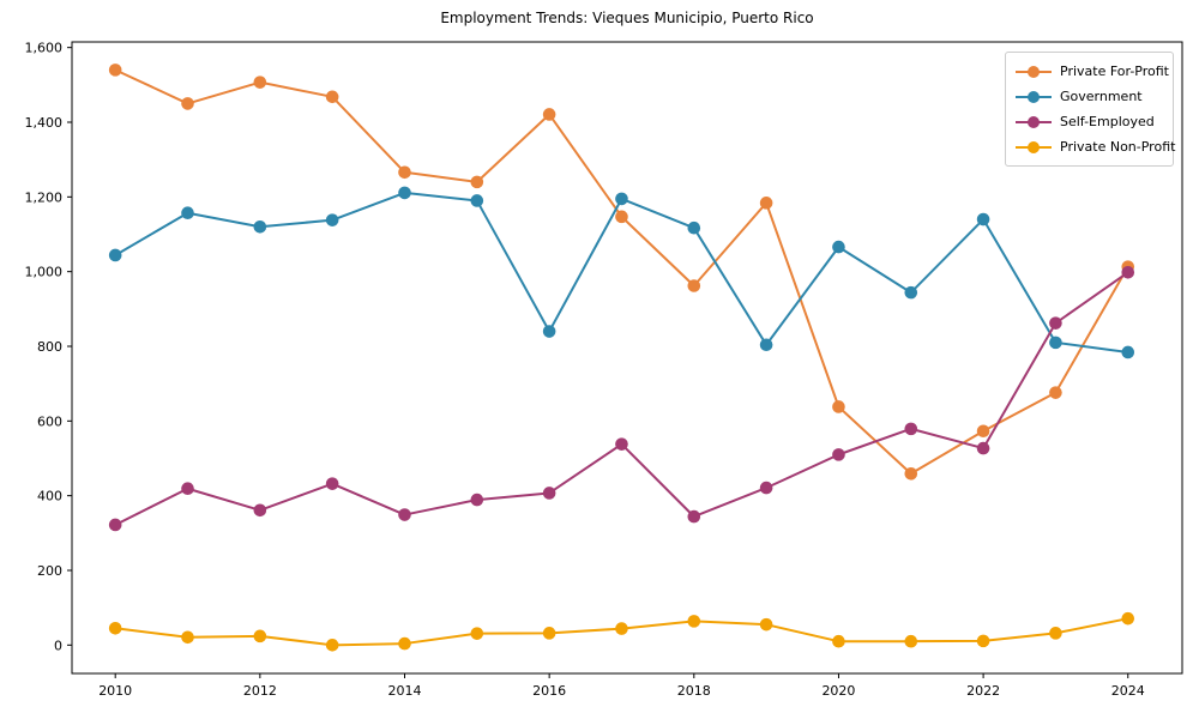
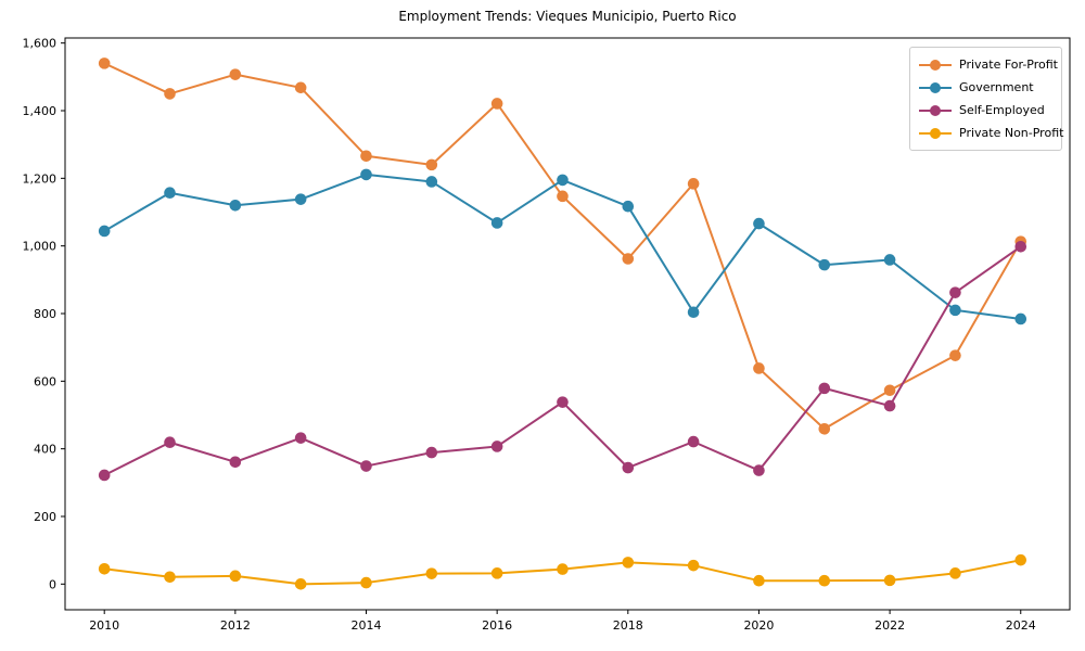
Government/2016: 840 -> 1070
Self-Employed/2020: 510 -> 340
Government/2022: 1140 -> 960
